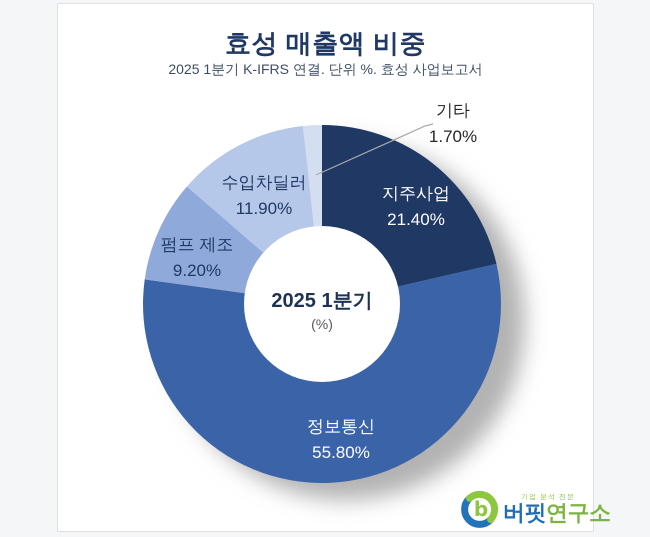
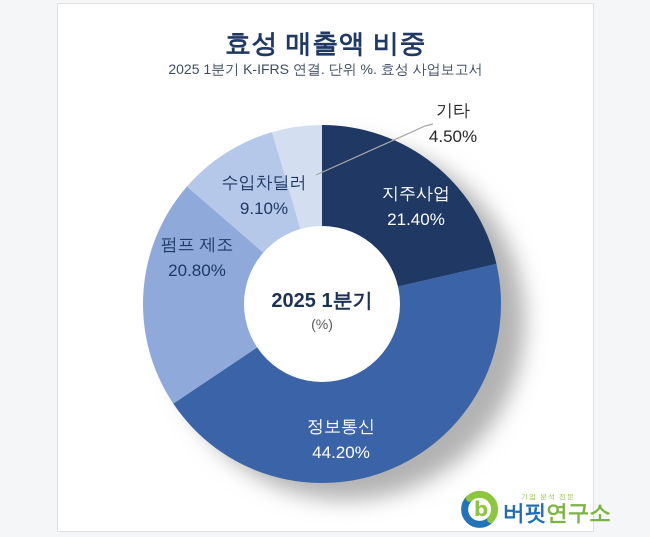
정보통신: 55.80% -> 44.20%
펌프 제조: 9.20% -> 20.80%
수입차딜러: 11.90% -> 9.10%
기타: 1.70% -> 4.50%
